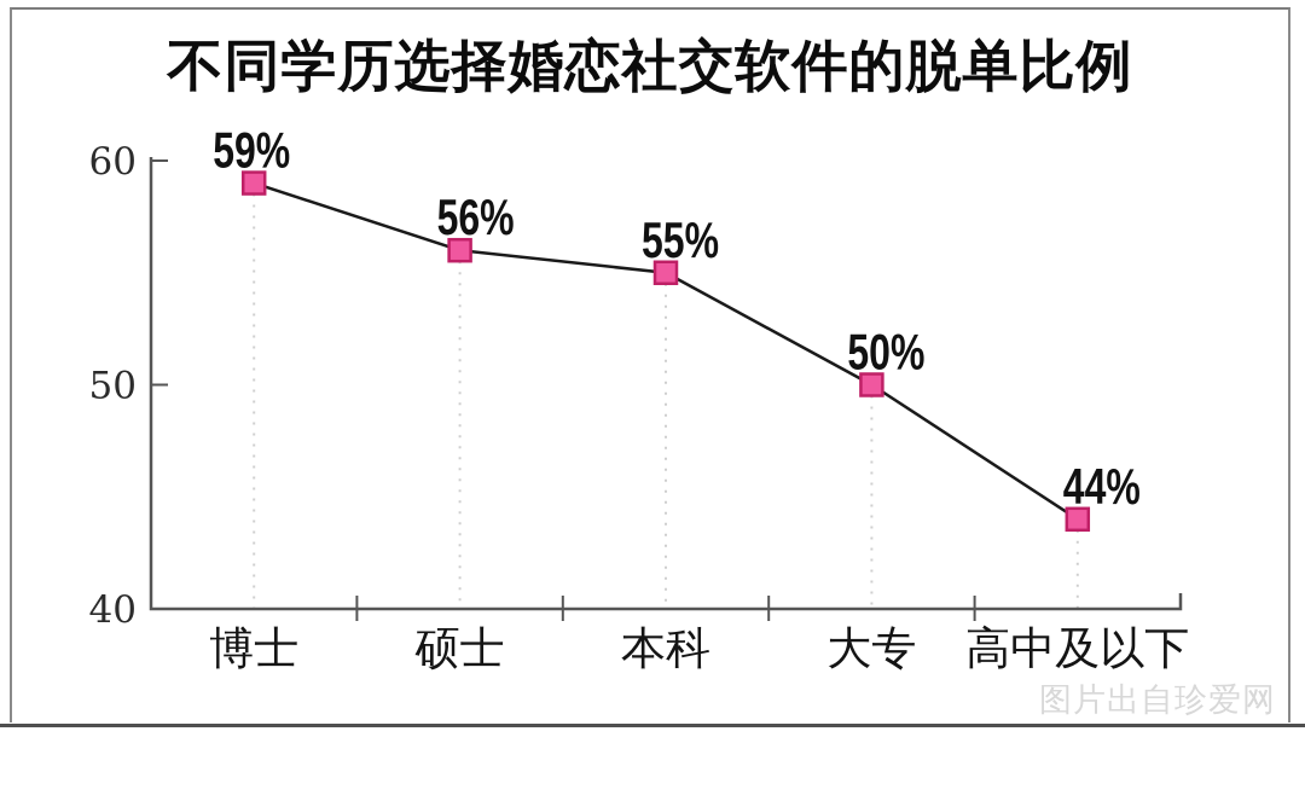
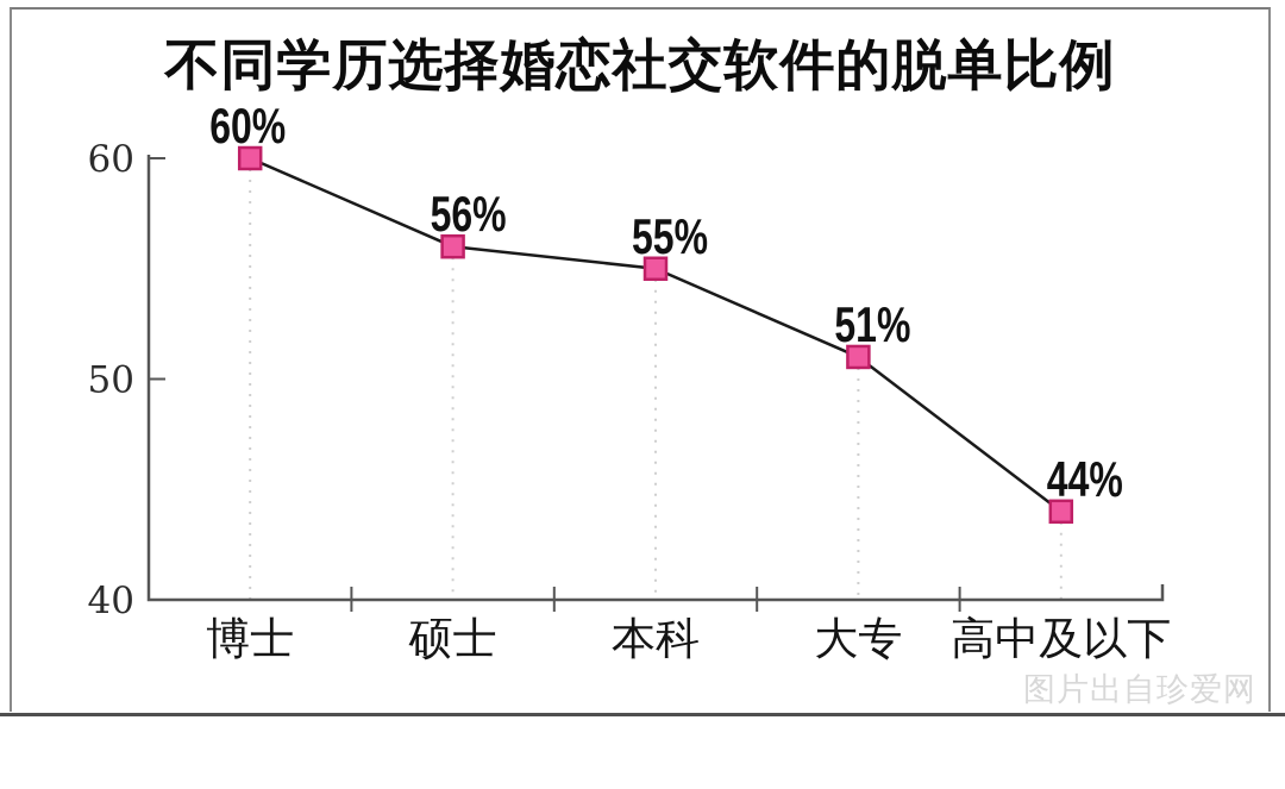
博士: 59% -> 60%
大专: 50% -> 51%
